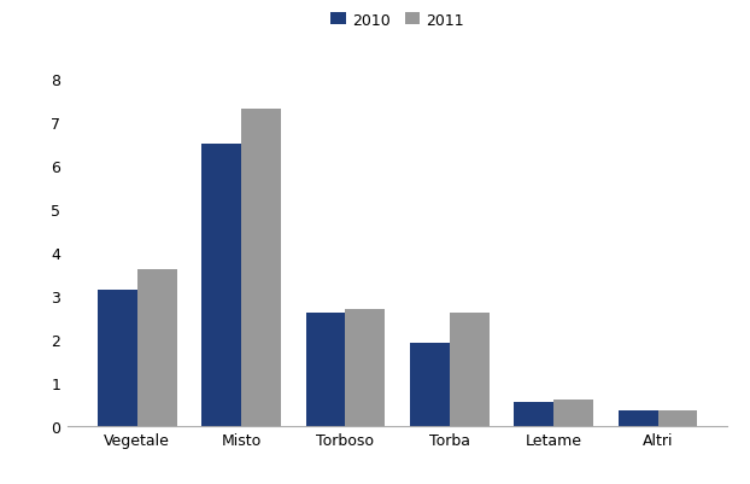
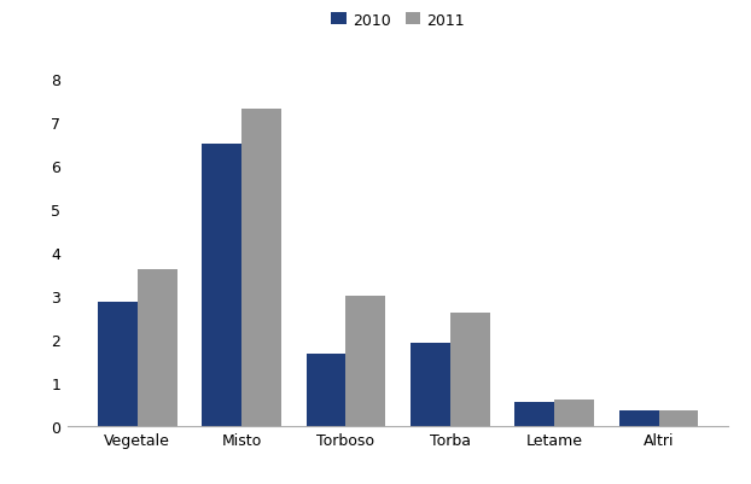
2010/Vegetale: 3.15 -> 2.85
2010/Torboso: 2.60 -> 1.65
2011/Torboso: 2.70 -> 3.00
